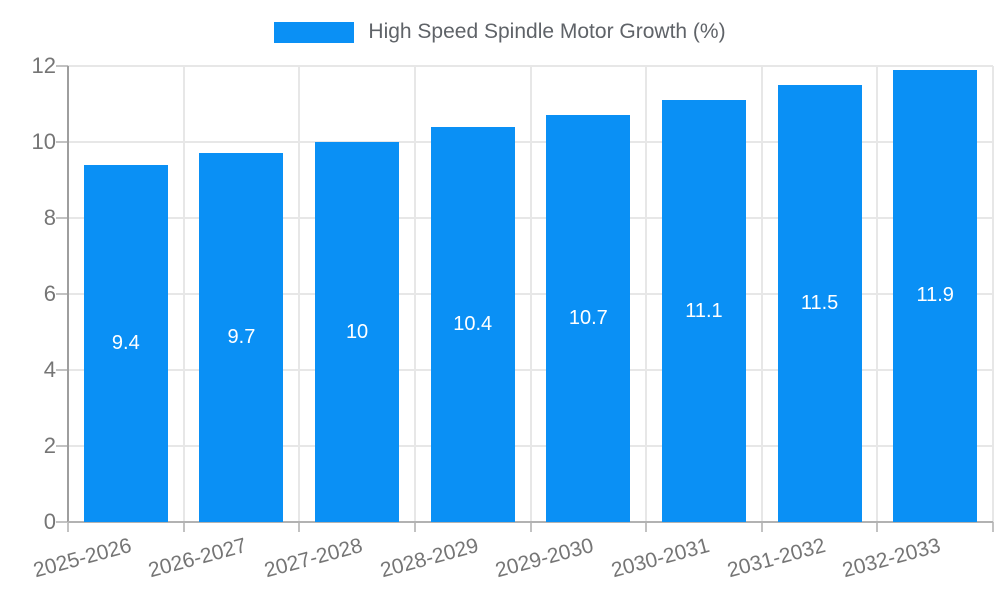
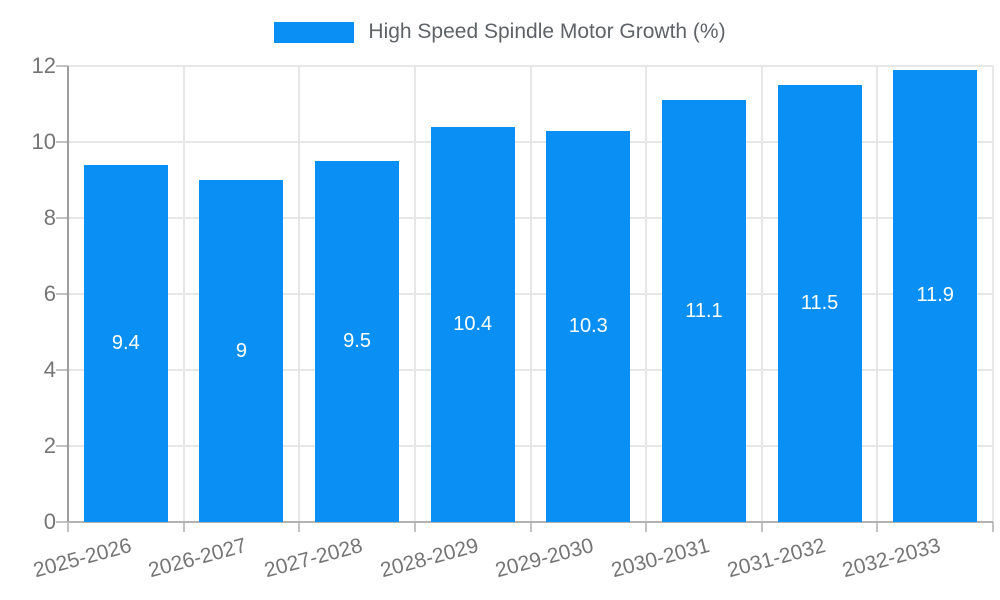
2026-2027: 9.7 -> 9
2027-2028: 10 -> 9.5
2029-2030: 10.7 -> 10.3
